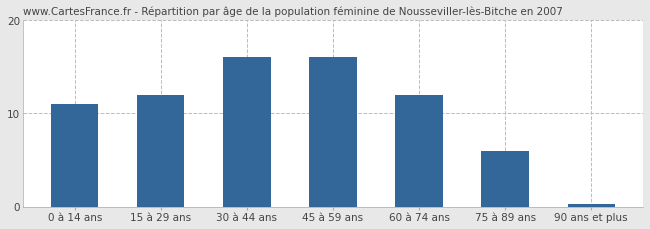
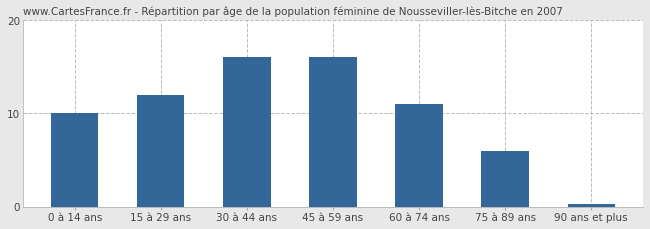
0 à 14 ans: 11.0 -> 10.0
60 à 74 ans: 12.0 -> 11.0
